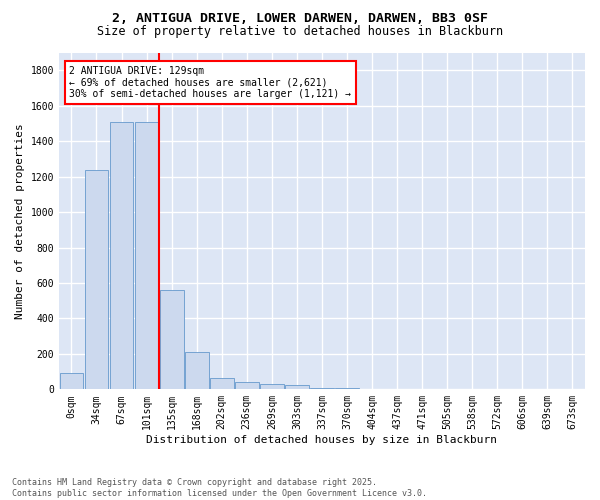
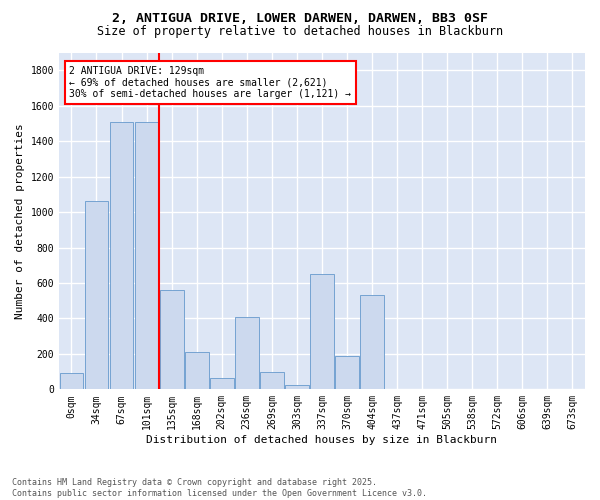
34sqm: 1240 -> 1060
236sqm: 40 -> 410
269sqm: 30 -> 100
337sqm: 10 -> 650
370sqm: 10 -> 190
404sqm: 0 -> 530
